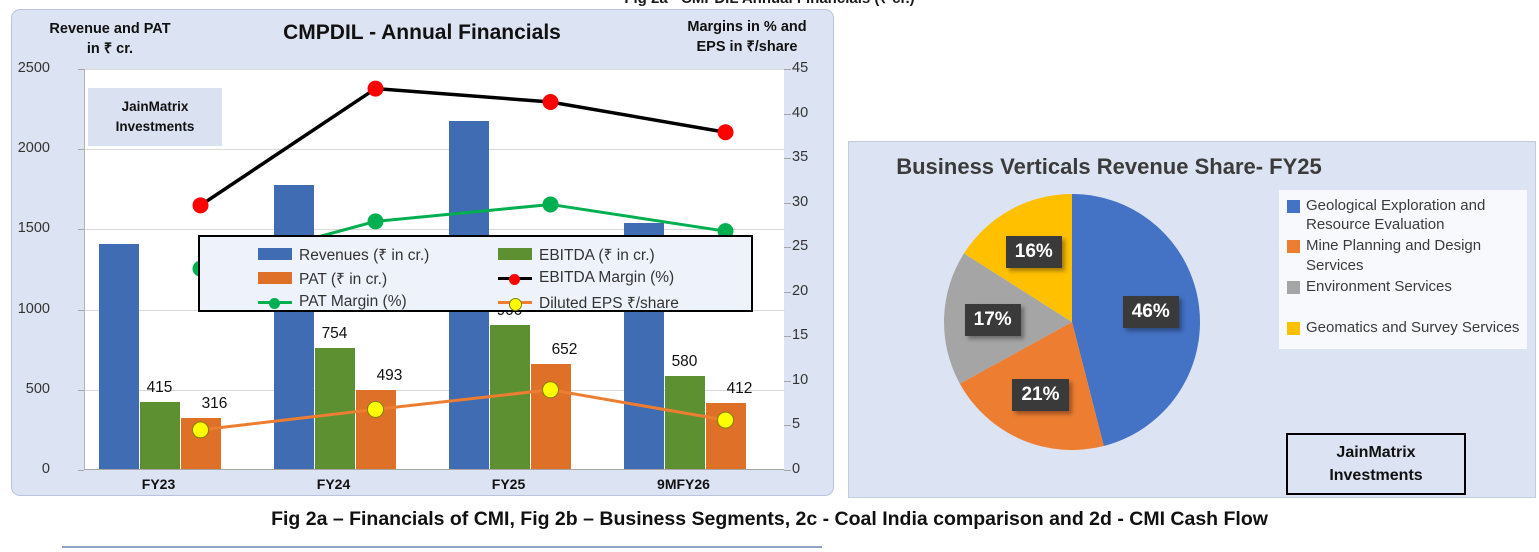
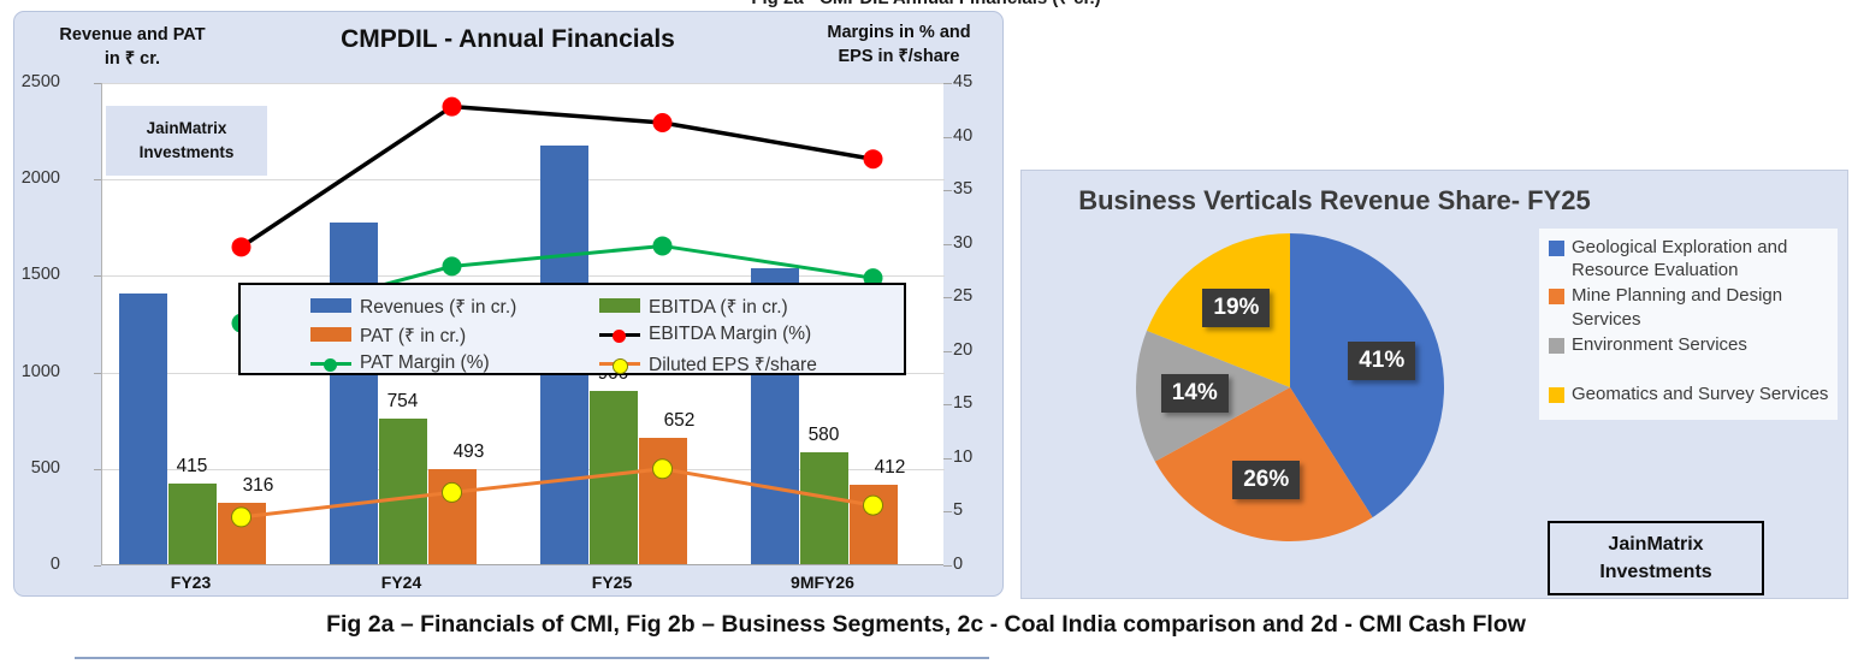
Business Verticals Revenue Share- FY25/Geological Exploration and Resource Evaluation: 46% -> 41%
Business Verticals Revenue Share- FY25/Mine Planning and Design Services: 21% -> 26%
Business Verticals Revenue Share- FY25/Environment Services: 17% -> 14%
Business Verticals Revenue Share- FY25/Geomatics and Survey Services: 16% -> 19%
